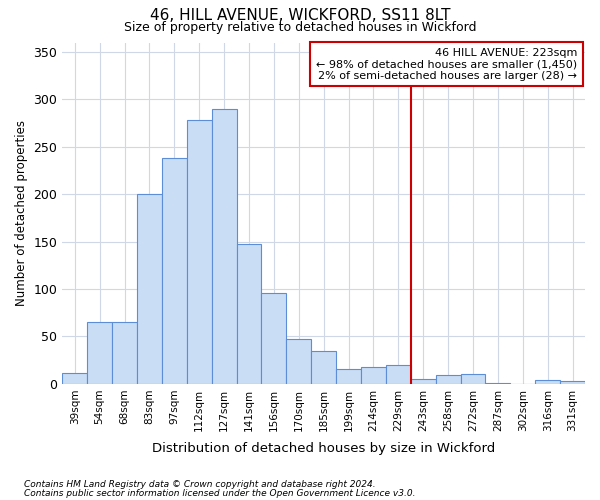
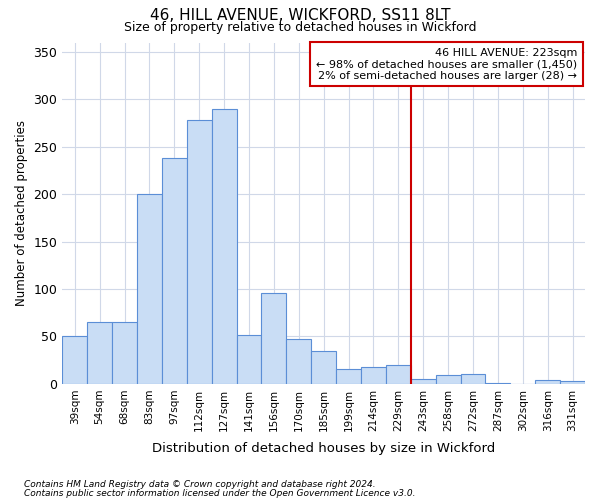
39sqm: 12 -> 50
141sqm: 148 -> 52
